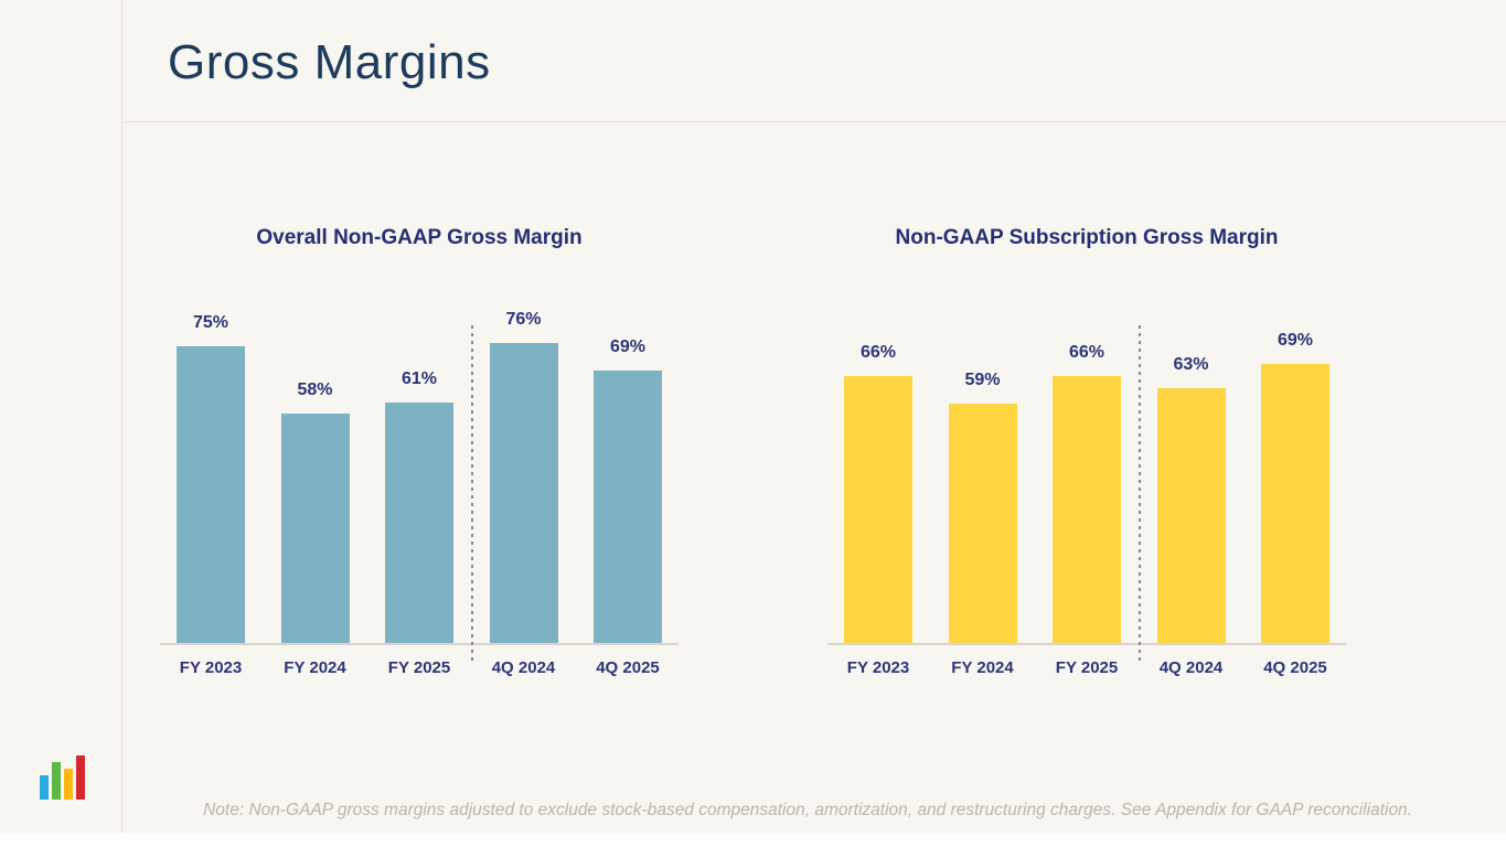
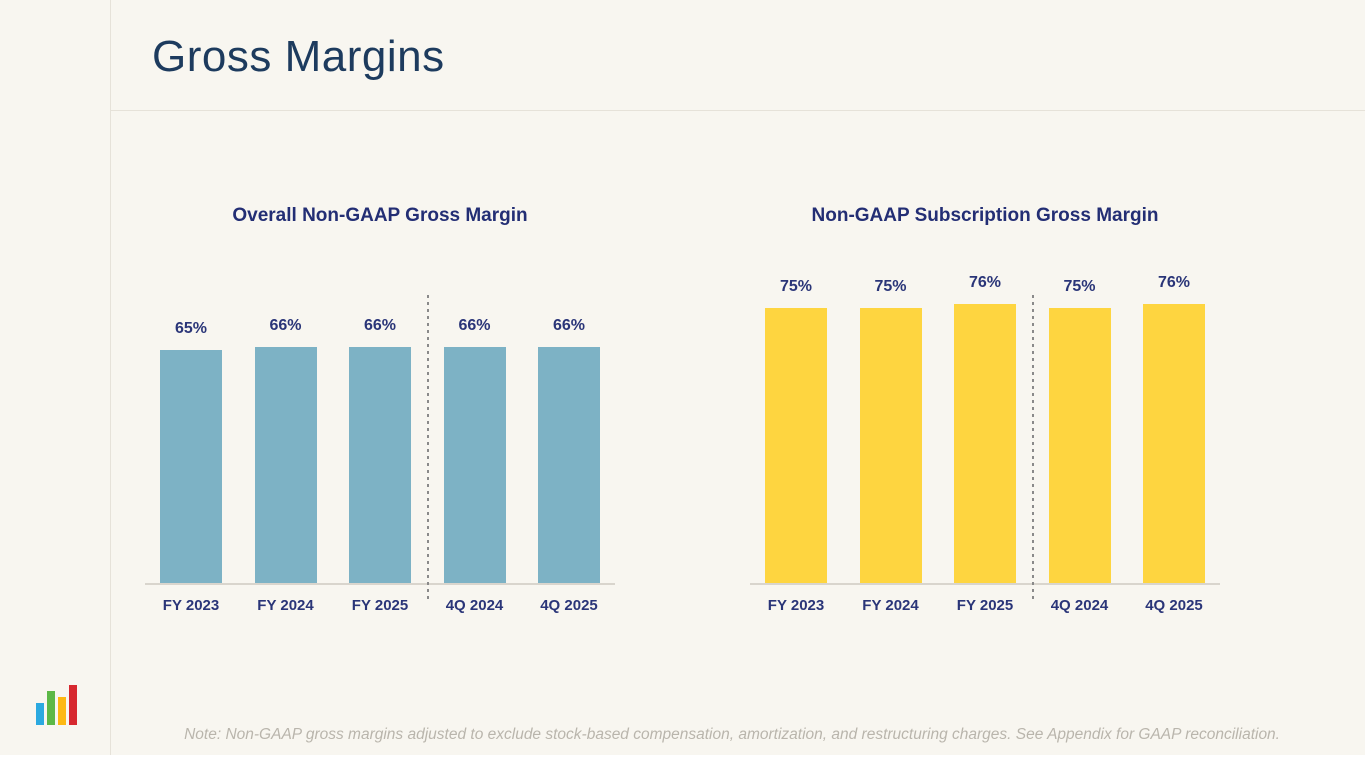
Overall Non-GAAP Gross Margin/FY 2023: 75% -> 65%
Overall Non-GAAP Gross Margin/FY 2024: 58% -> 66%
Overall Non-GAAP Gross Margin/FY 2025: 61% -> 66%
Overall Non-GAAP Gross Margin/4Q 2024: 76% -> 66%
Overall Non-GAAP Gross Margin/4Q 2025: 69% -> 66%
Non-GAAP Subscription Gross Margin/FY 2023: 66% -> 75%
Non-GAAP Subscription Gross Margin/FY 2024: 59% -> 75%
Non-GAAP Subscription Gross Margin/FY 2025: 66% -> 76%
Non-GAAP Subscription Gross Margin/4Q 2024: 63% -> 75%
Non-GAAP Subscription Gross Margin/4Q 2025: 69% -> 76%
